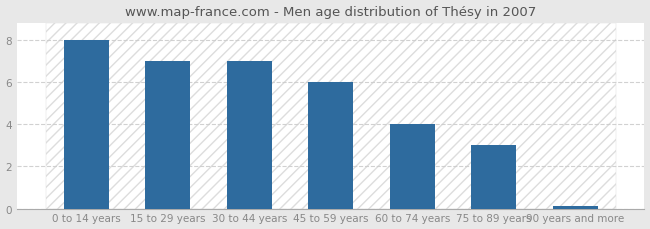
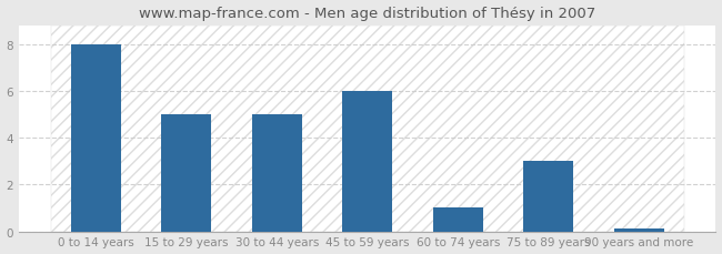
15 to 29 years: 7.0 -> 5.0
30 to 44 years: 7.0 -> 5.0
60 to 74 years: 4.0 -> 1.0
